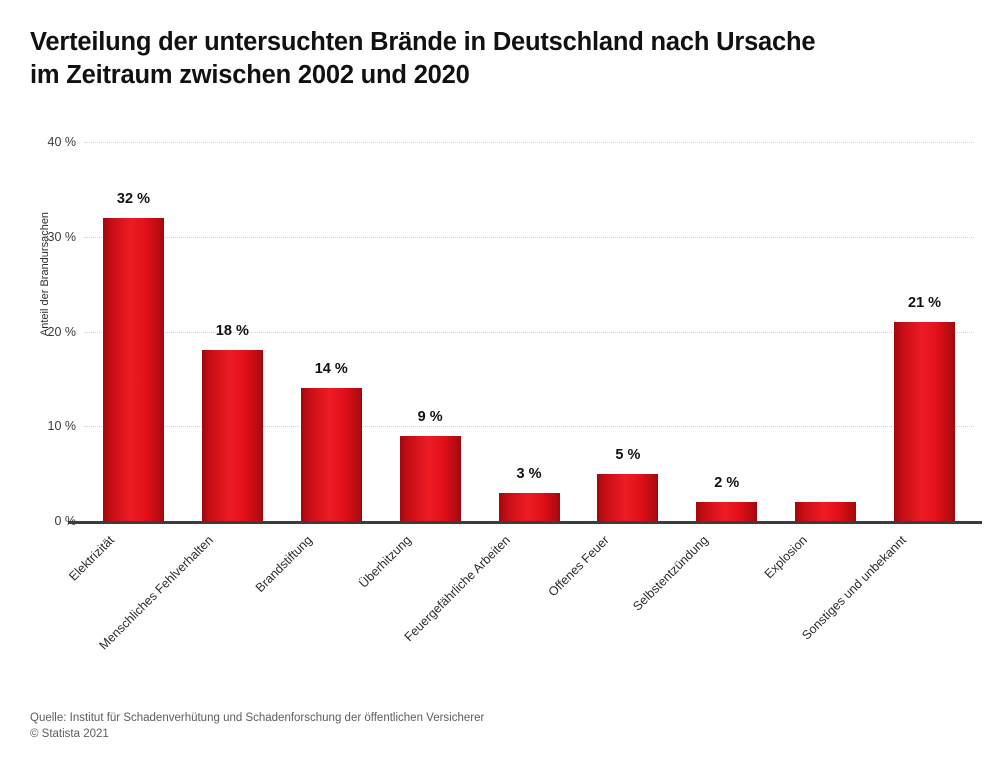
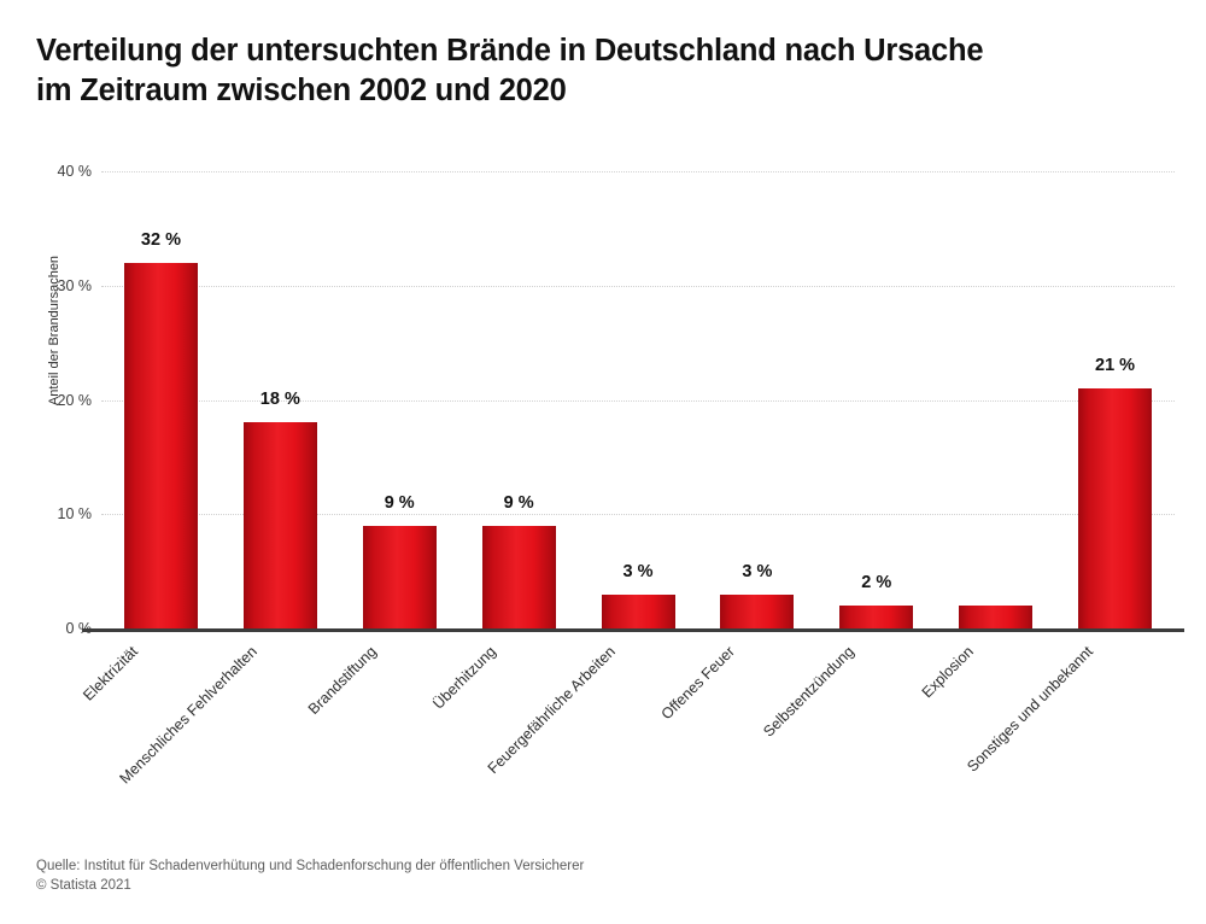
Brandstiftung: 14 -> 9
Offenes Feuer: 5 -> 3
